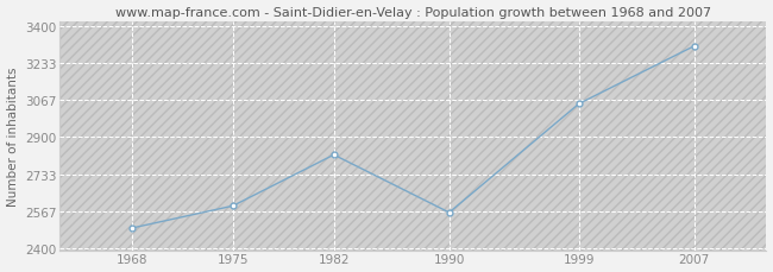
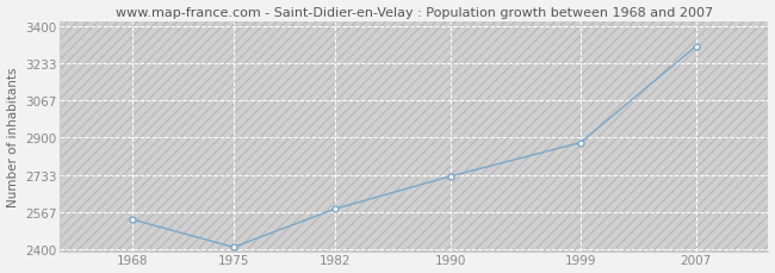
1968: 2490 -> 2530
1975: 2590 -> 2410
1982: 2820 -> 2580
1990: 2560 -> 2730
1999: 3050 -> 2880
